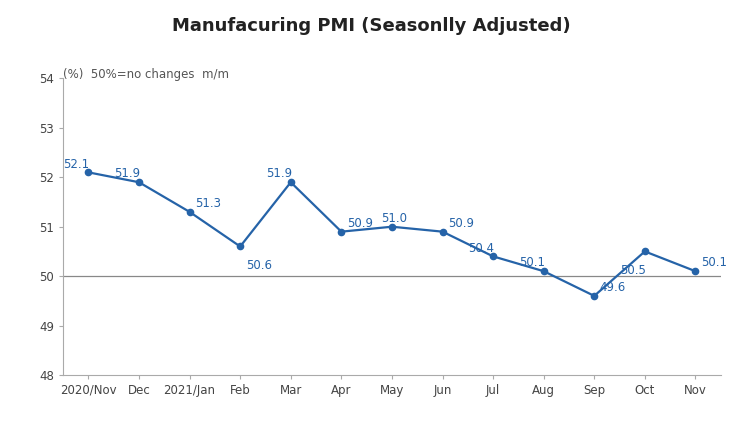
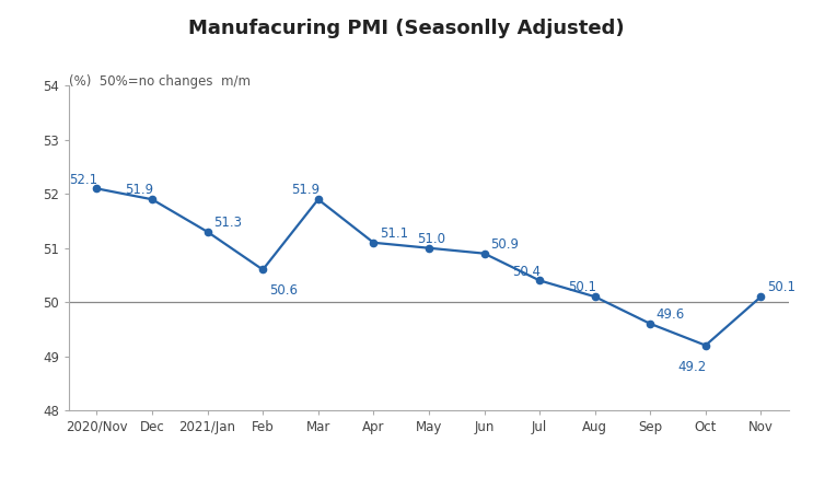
Apr: 50.9 -> 51.1
Oct: 50.5 -> 49.2
